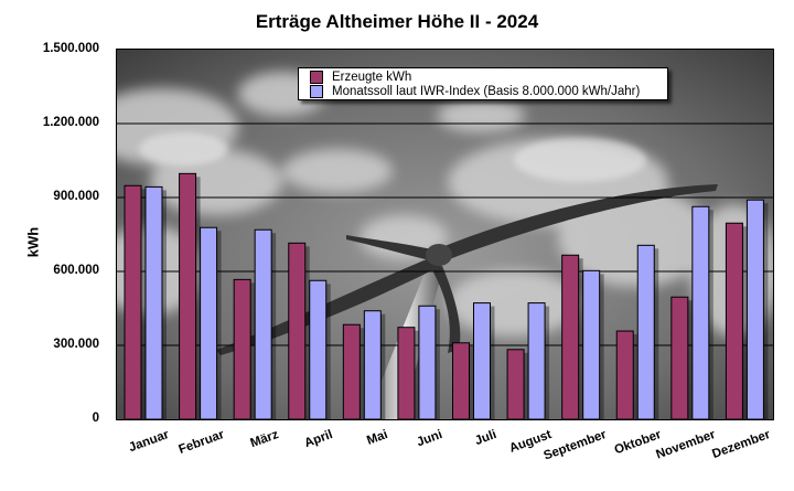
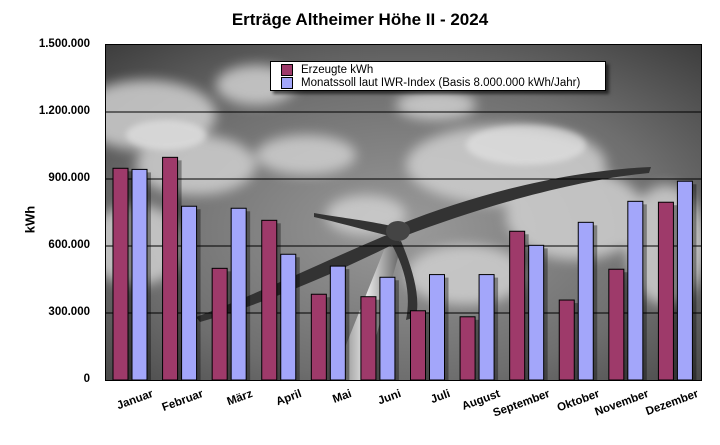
Erzeugte kWh/März: 570000 -> 500000
Monatssoll laut IWR-Index (Basis 8.000.000 kWh/Jahr)/Mai: 440000 -> 510000
Monatssoll laut IWR-Index (Basis 8.000.000 kWh/Jahr)/November: 860000 -> 800000
